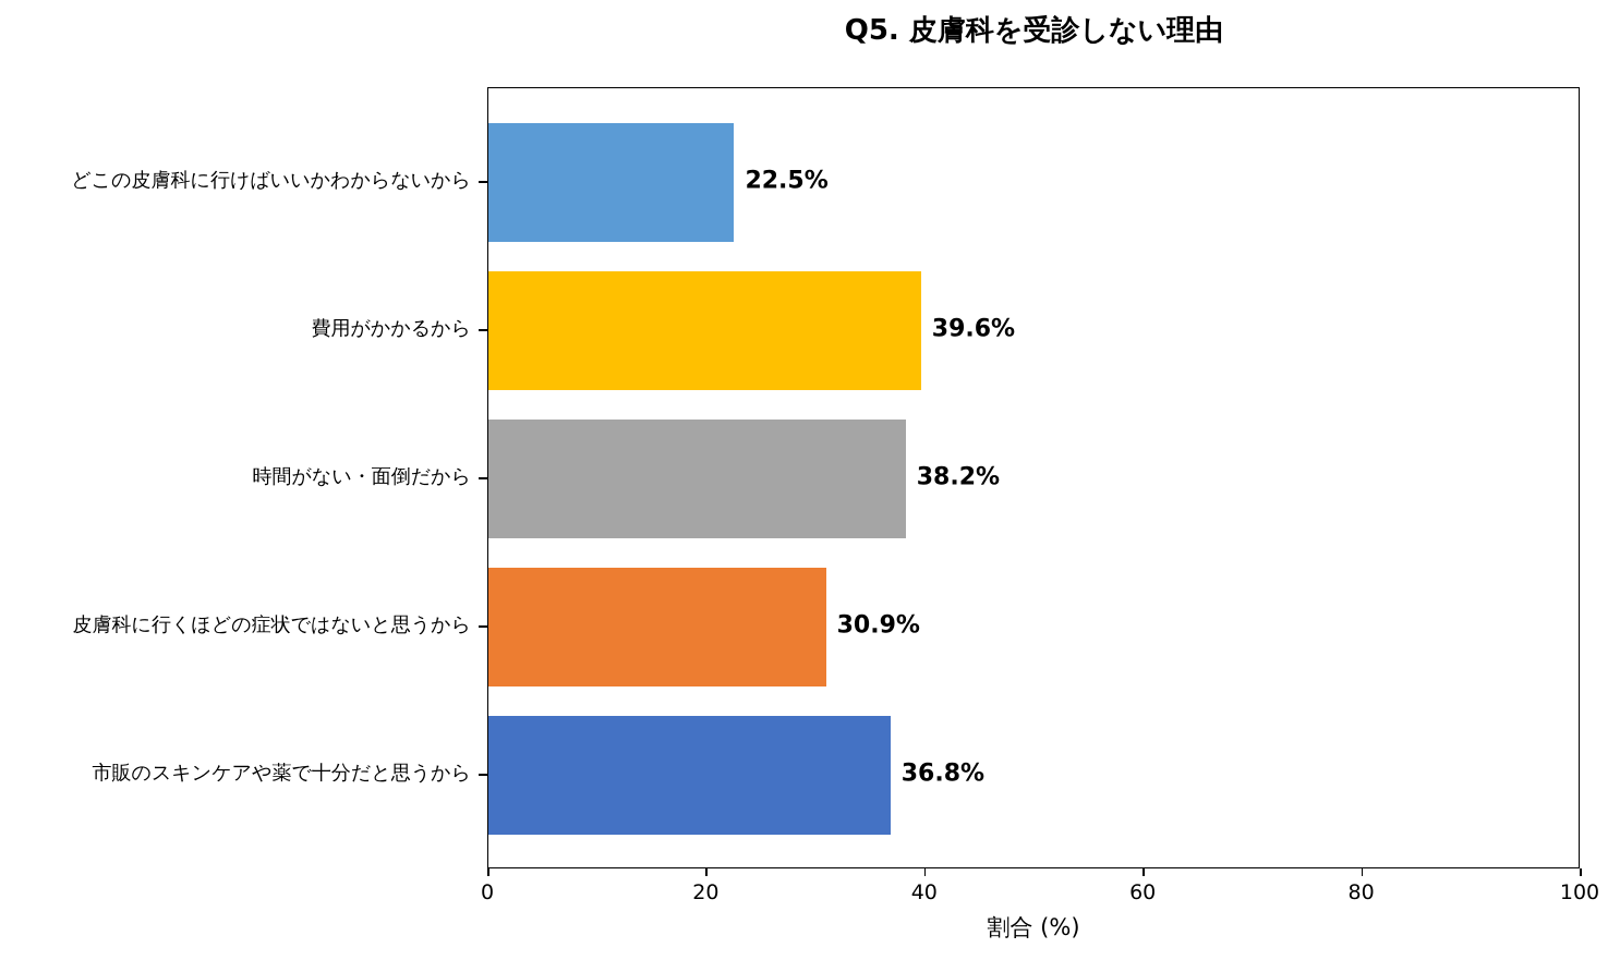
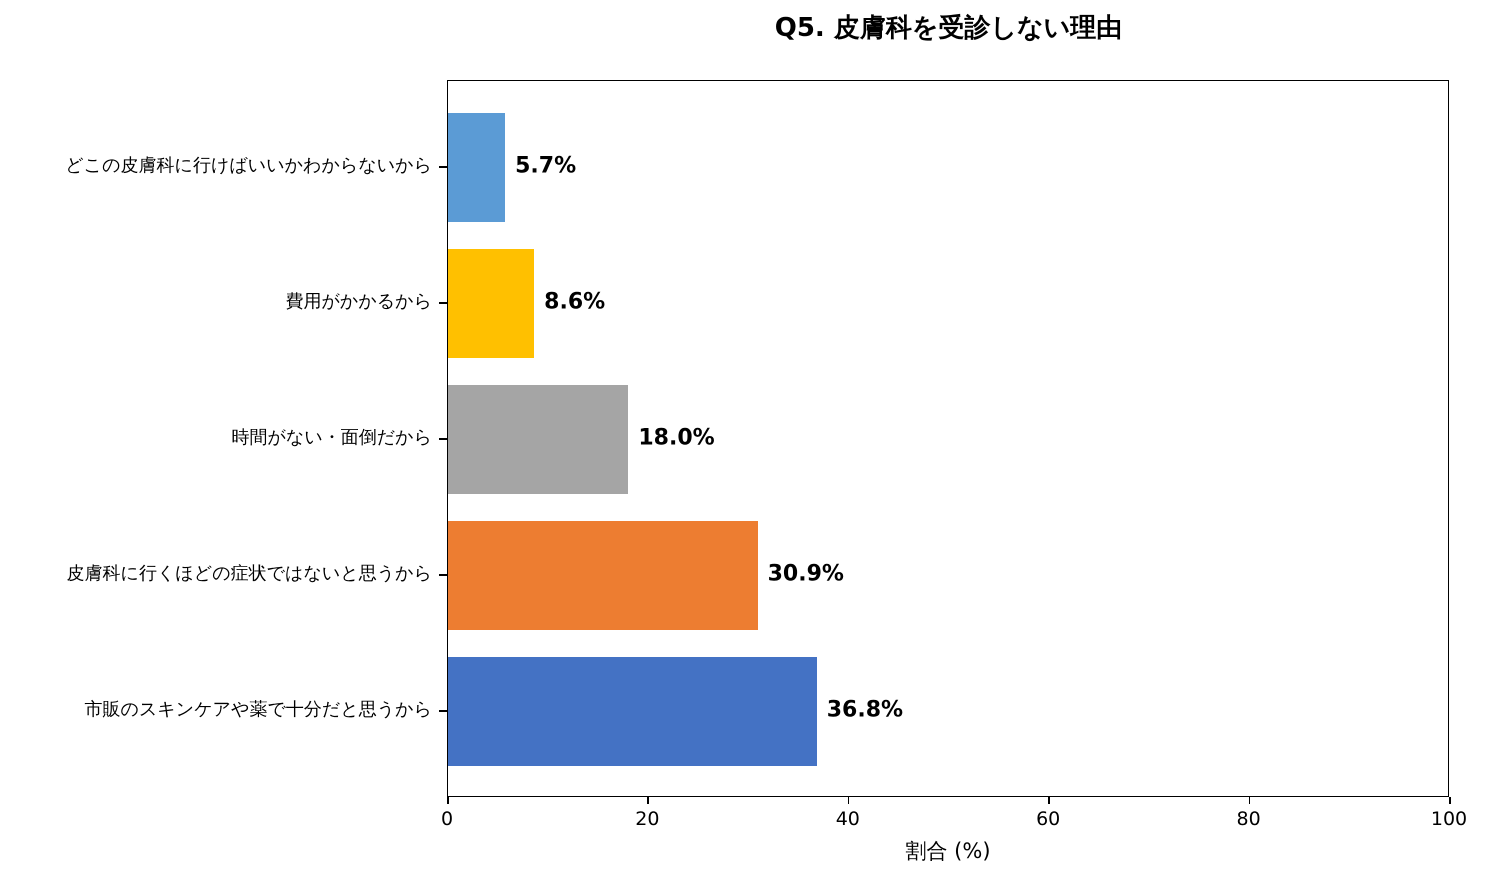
どこの皮膚科に行けばいいかわからないから: 22.5% -> 5.7%
費用がかかるから: 39.6% -> 8.6%
時間がない・面倒だから: 38.2% -> 18.0%
